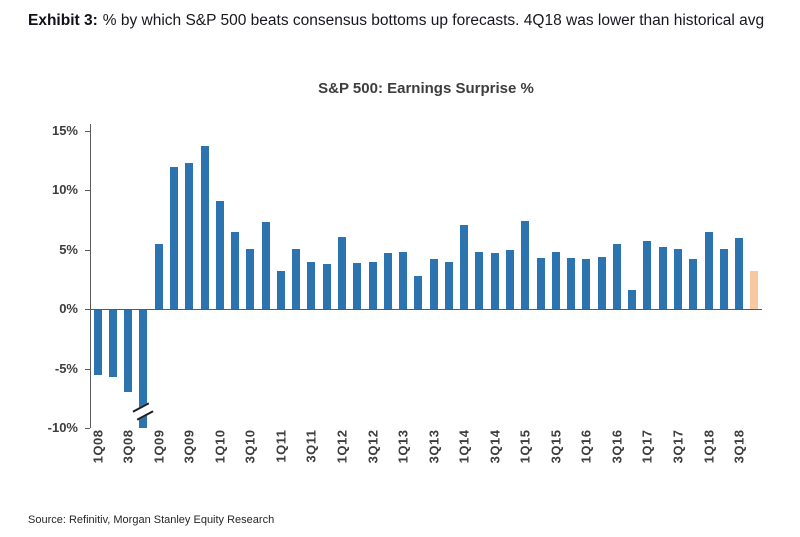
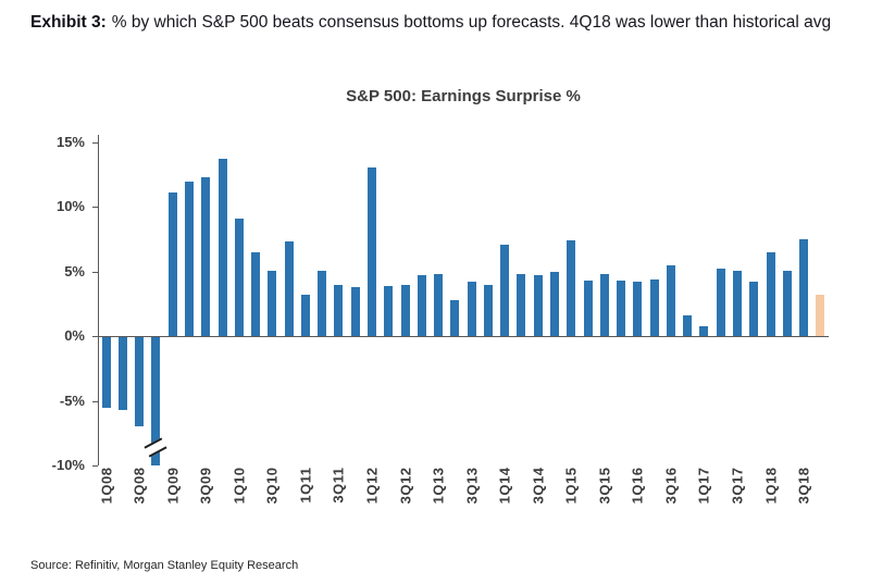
1Q09: 5.5% -> 11.1%
1Q12: 6.1% -> 13.1%
1Q17: 5.7% -> 0.8%
3Q18: 6.0% -> 7.5%
